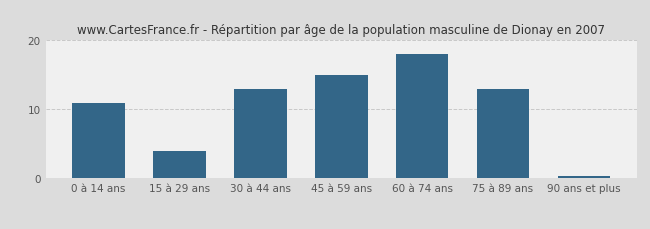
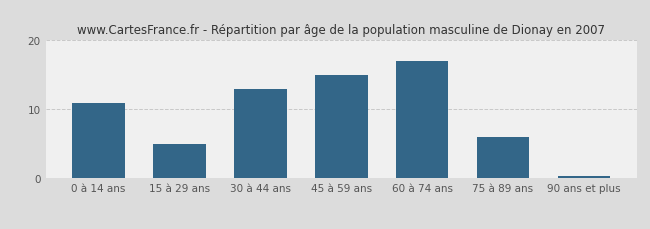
15 à 29 ans: 4.0 -> 5.0
60 à 74 ans: 18.0 -> 17.0
75 à 89 ans: 13.0 -> 6.0
